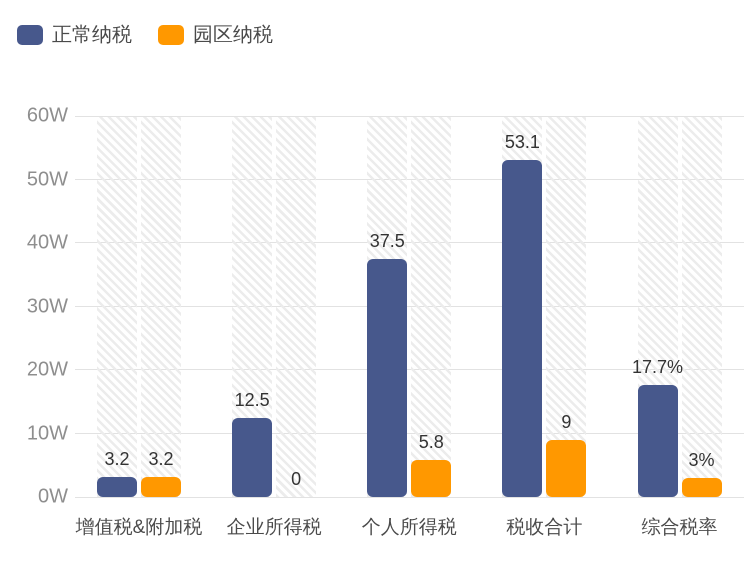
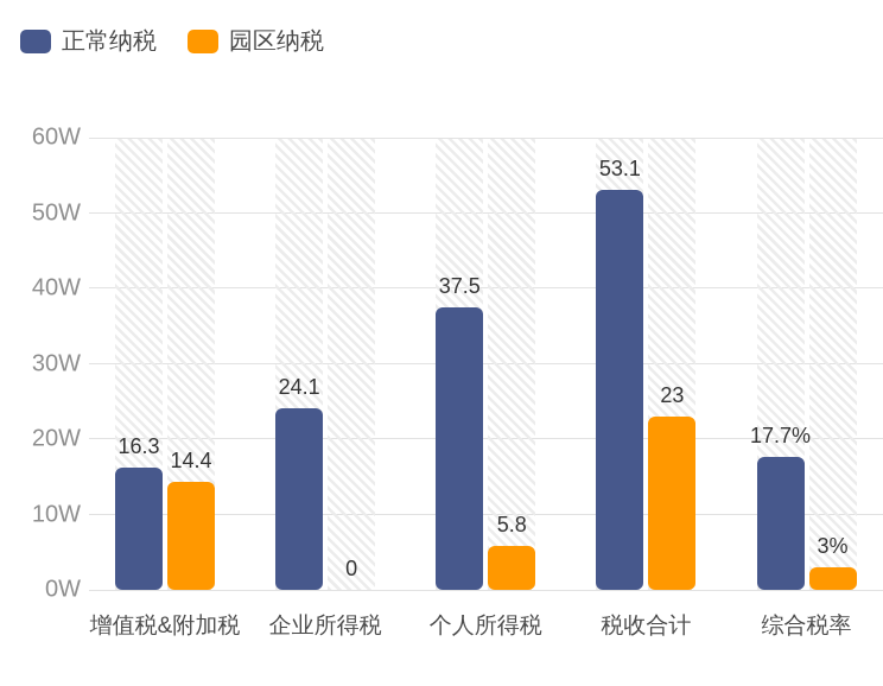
正常纳税/增值税&附加税: 3.2 -> 16.3
园区纳税/增值税&附加税: 3.2 -> 14.4
正常纳税/企业所得税: 12.5 -> 24.1
园区纳税/税收合计: 9 -> 23
